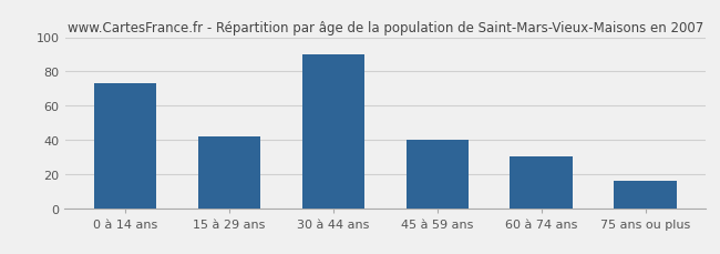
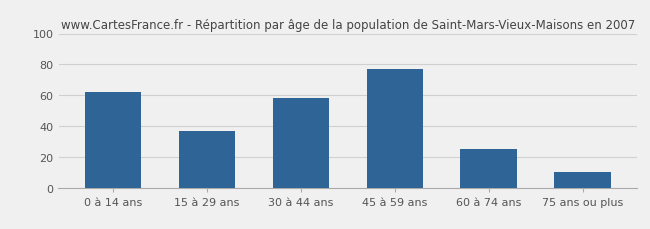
0 à 14 ans: 73 -> 62
15 à 29 ans: 42 -> 37
30 à 44 ans: 90 -> 58
45 à 59 ans: 40 -> 77
60 à 74 ans: 30 -> 25
75 ans ou plus: 16 -> 10
